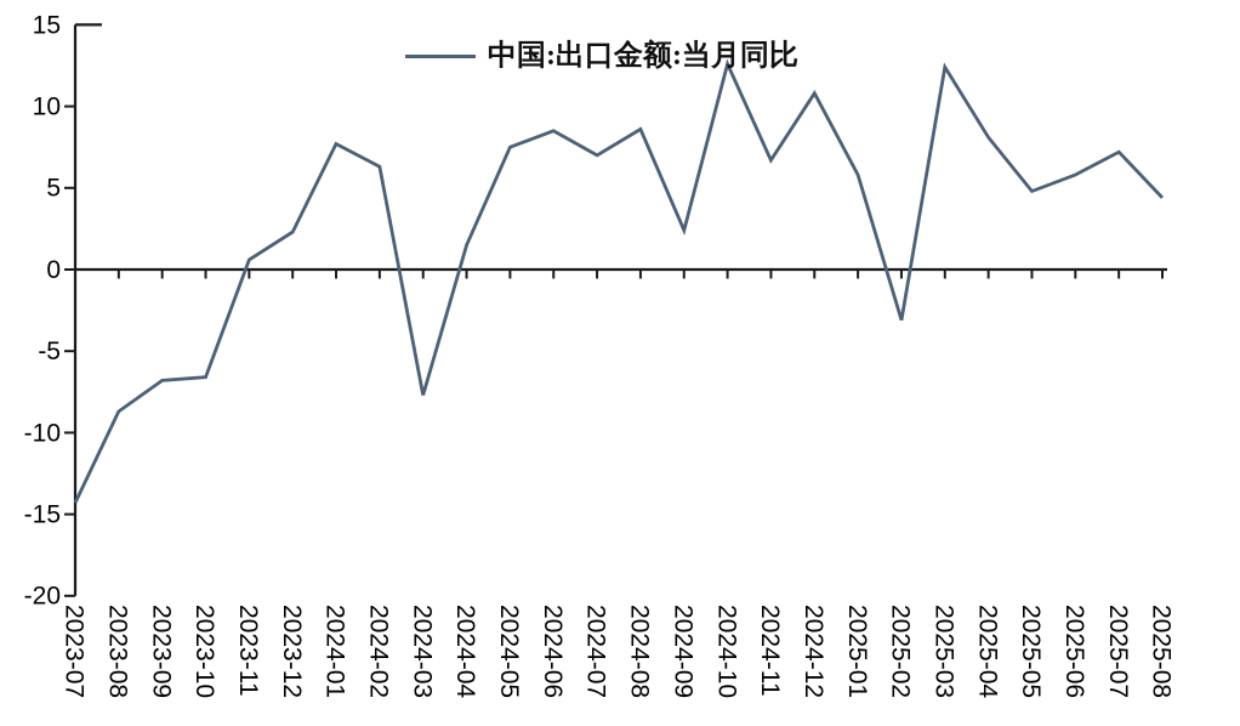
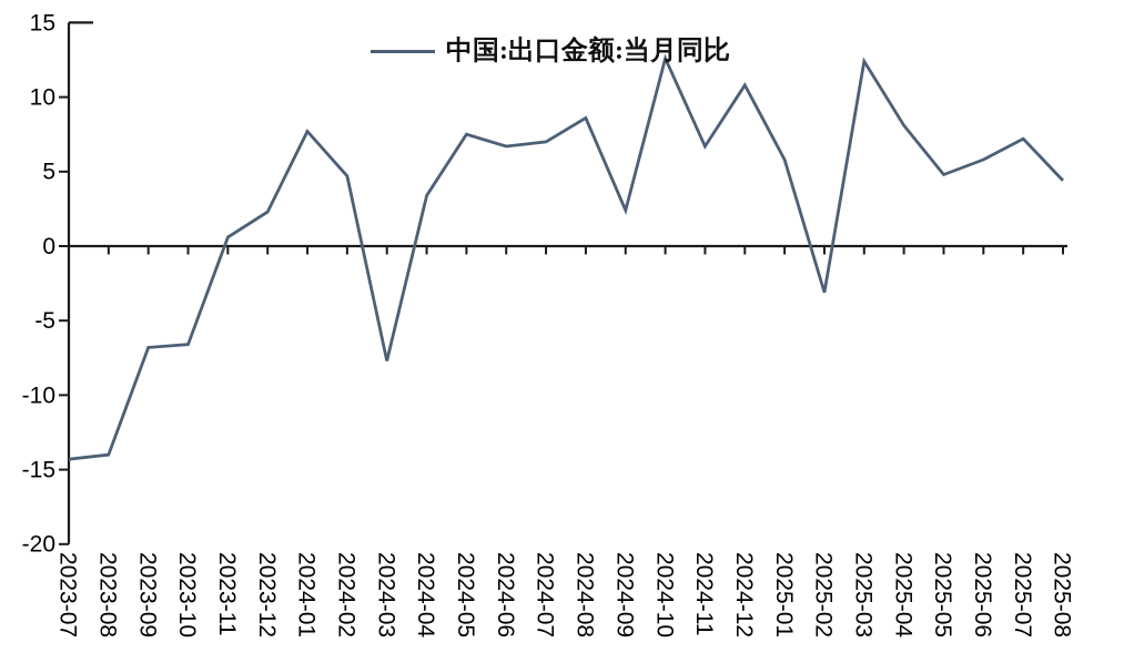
2023-08: -8.7 -> -14.0
2024-02: 6.3 -> 4.7
2024-04: 1.5 -> 3.4
2024-06: 8.5 -> 6.7
